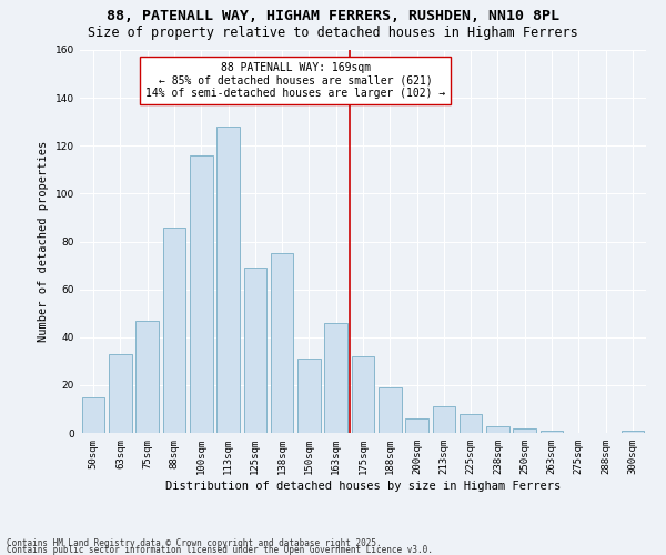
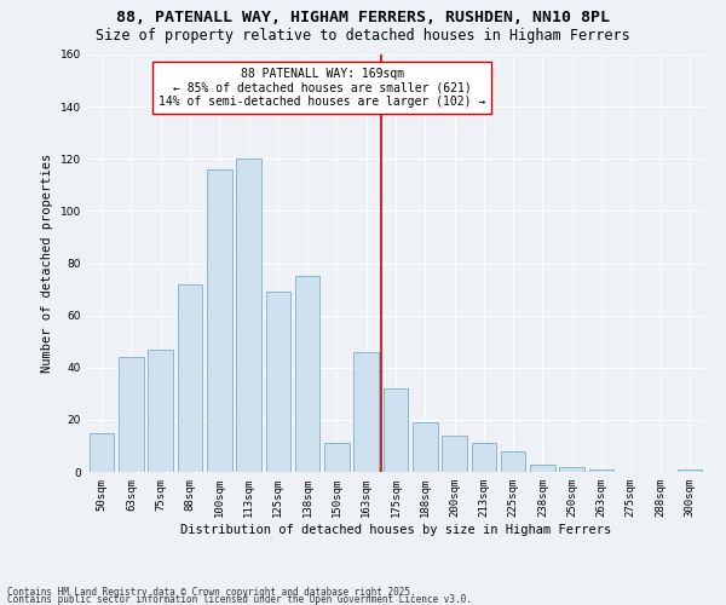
63sqm: 33 -> 44
88sqm: 86 -> 72
113sqm: 128 -> 120
150sqm: 31 -> 11
200sqm: 6 -> 14
